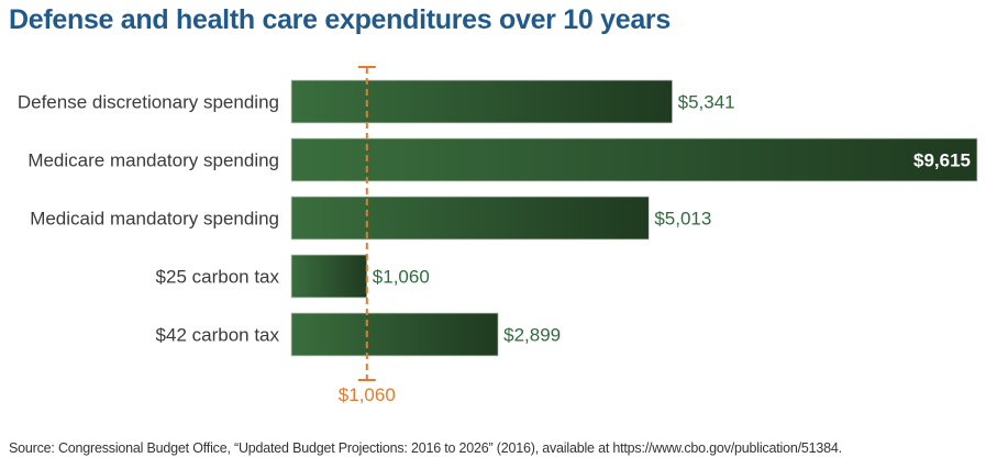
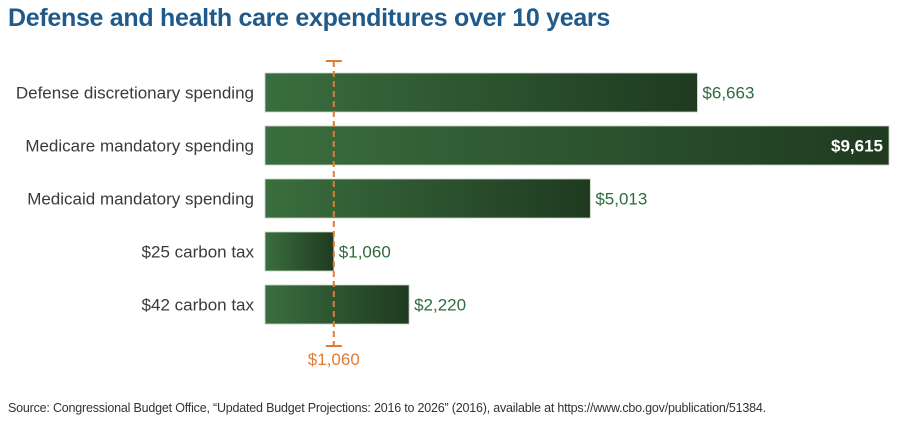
Defense discretionary spending: $5,341 -> $6,663
$42 carbon tax: $2,899 -> $2,220
